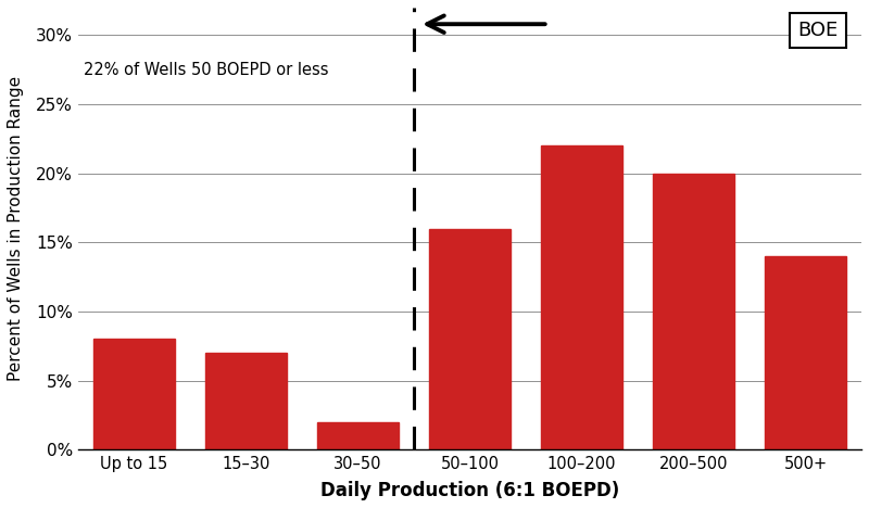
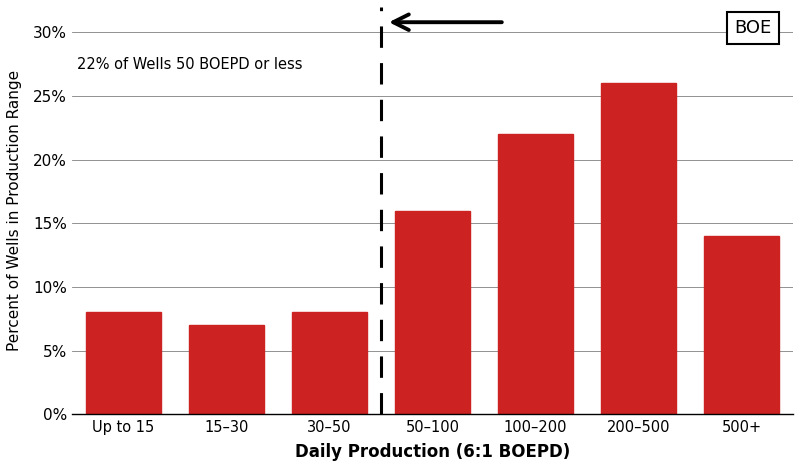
30–50: 2% -> 8%
200–500: 20% -> 26%
